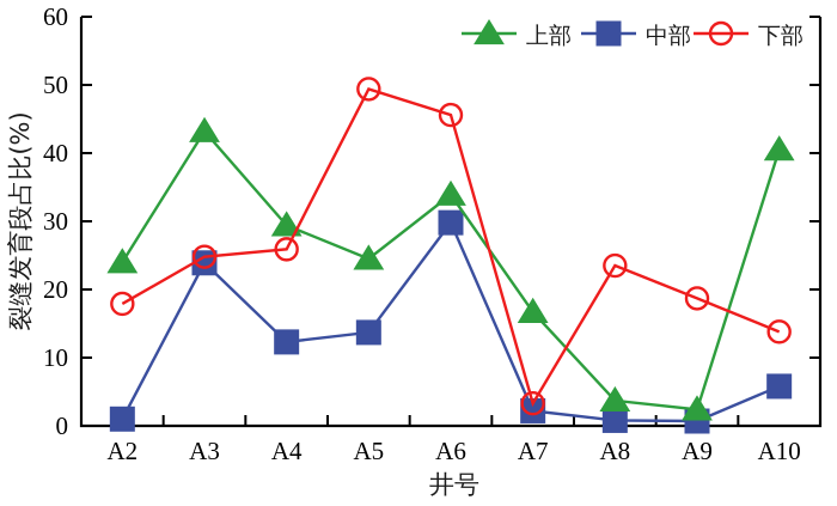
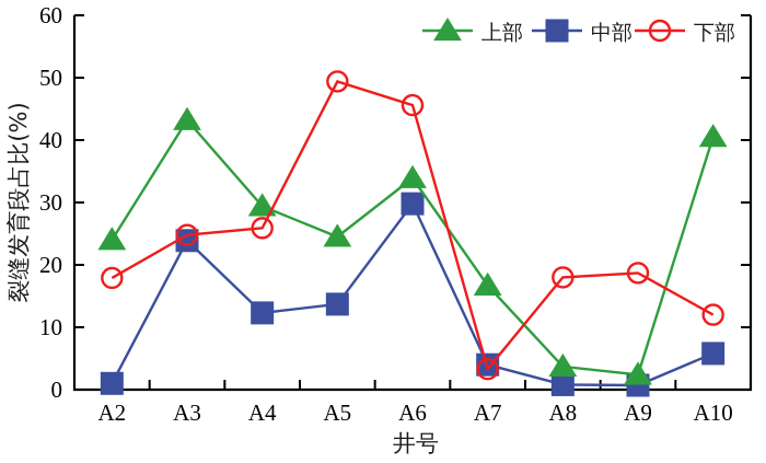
中部/A7: 2 -> 4
下部/A8: 24 -> 18
下部/A10: 14 -> 12
